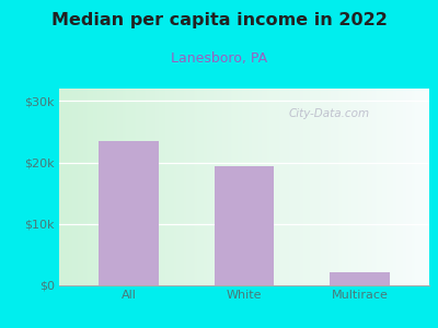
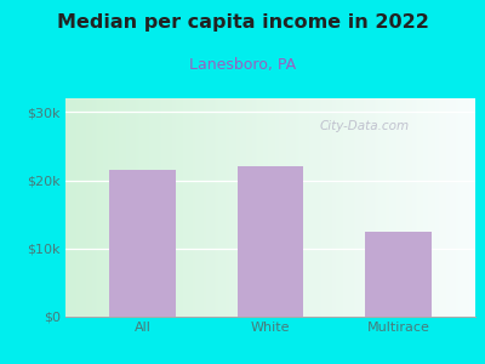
All: $23.4k -> $21.5k
White: $19.4k -> $22.0k
Multirace: $2.2k -> $12.5k
